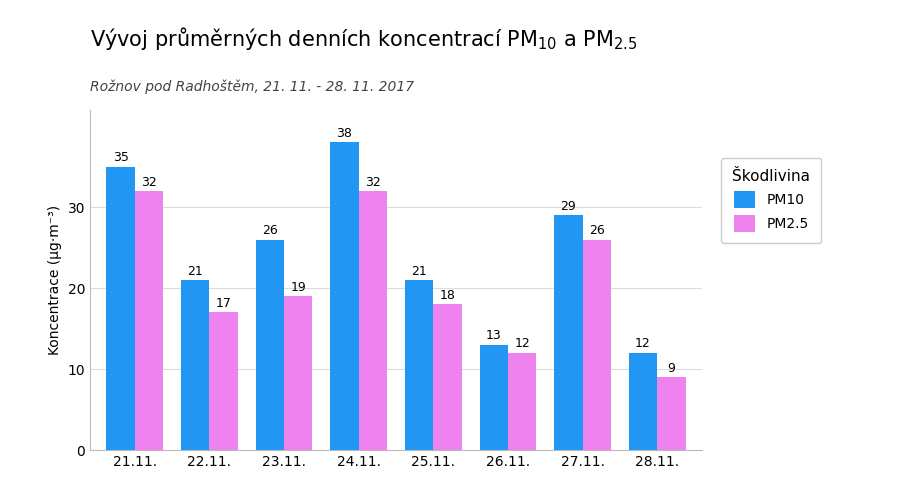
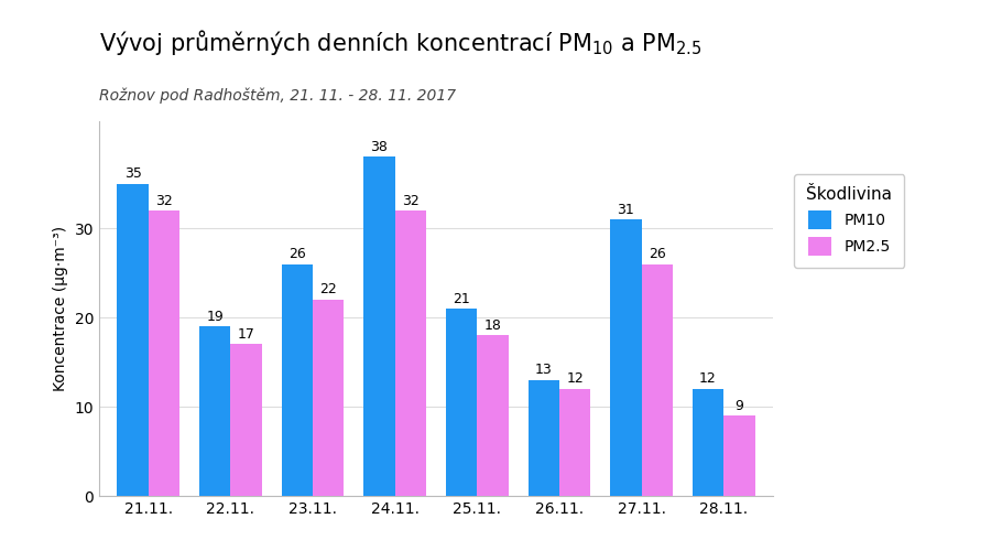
PM10/22.11.: 21 -> 19
PM2.5/23.11.: 19 -> 22
PM10/27.11.: 29 -> 31
